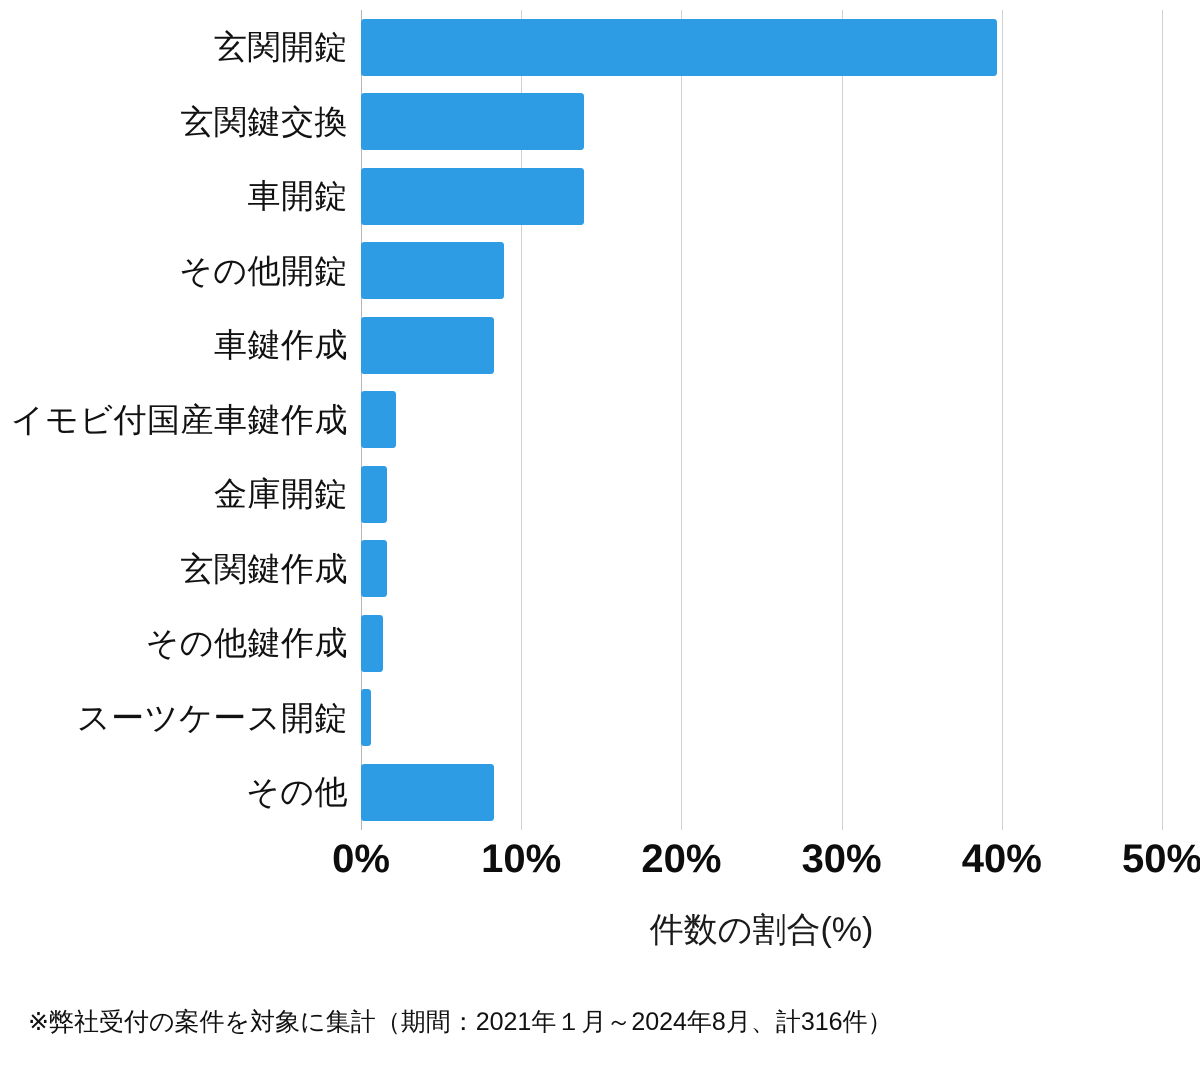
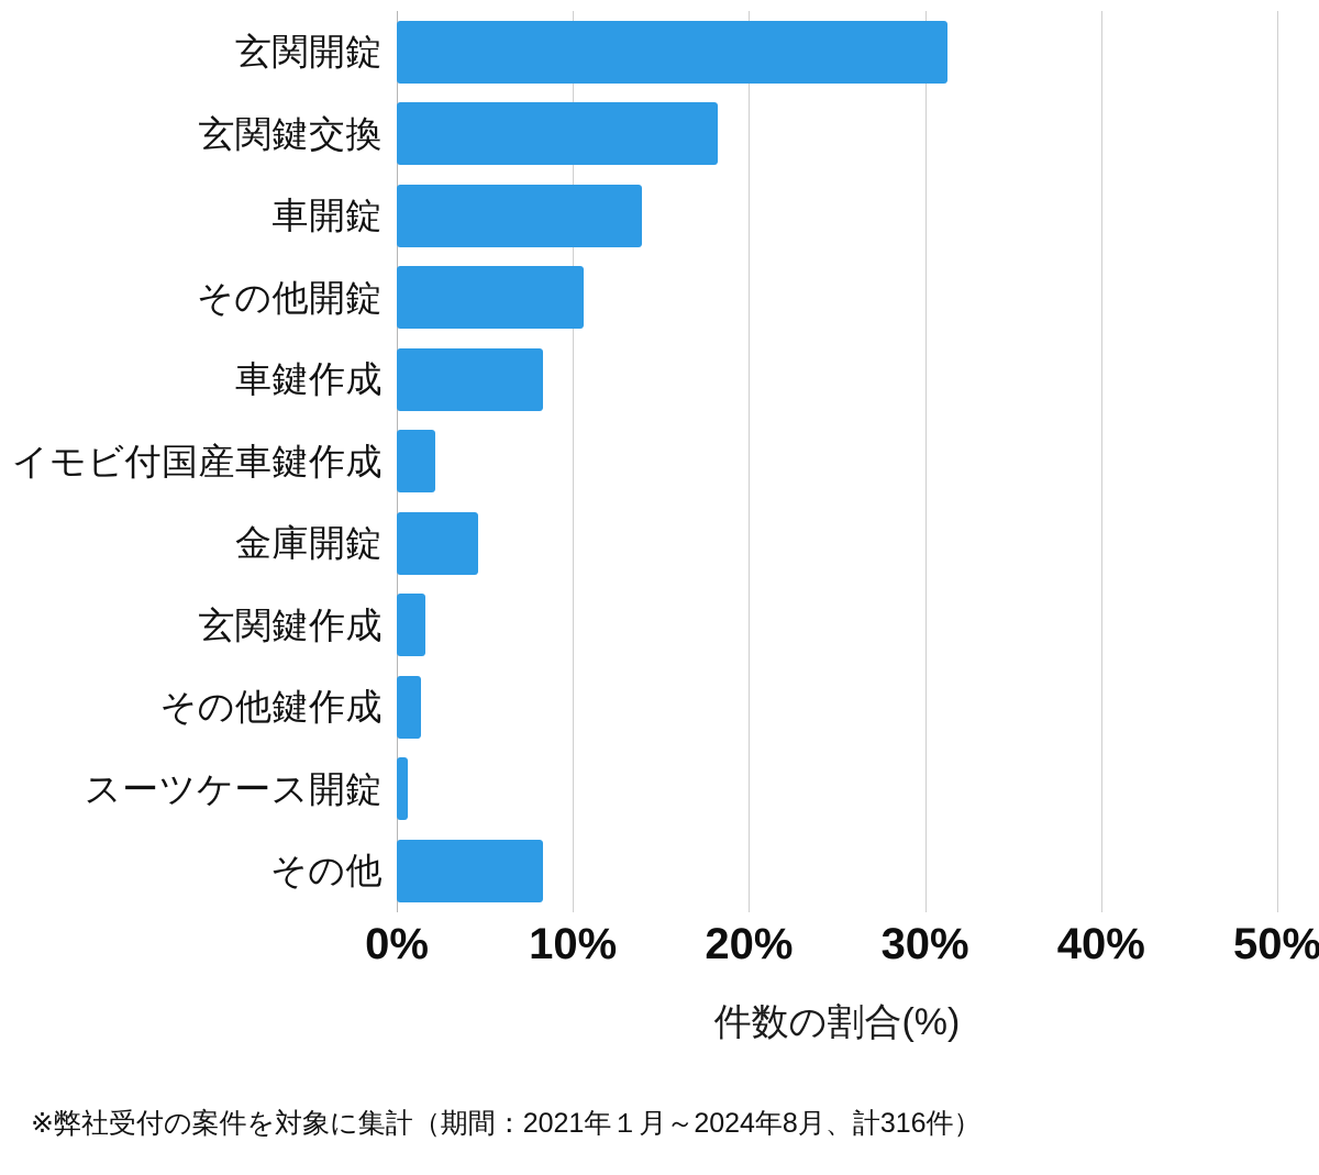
玄関開錠: 39.7% -> 31.3%
玄関鍵交換: 13.9% -> 18.2%
その他開錠: 8.9% -> 10.6%
金庫開錠: 1.6% -> 4.6%
